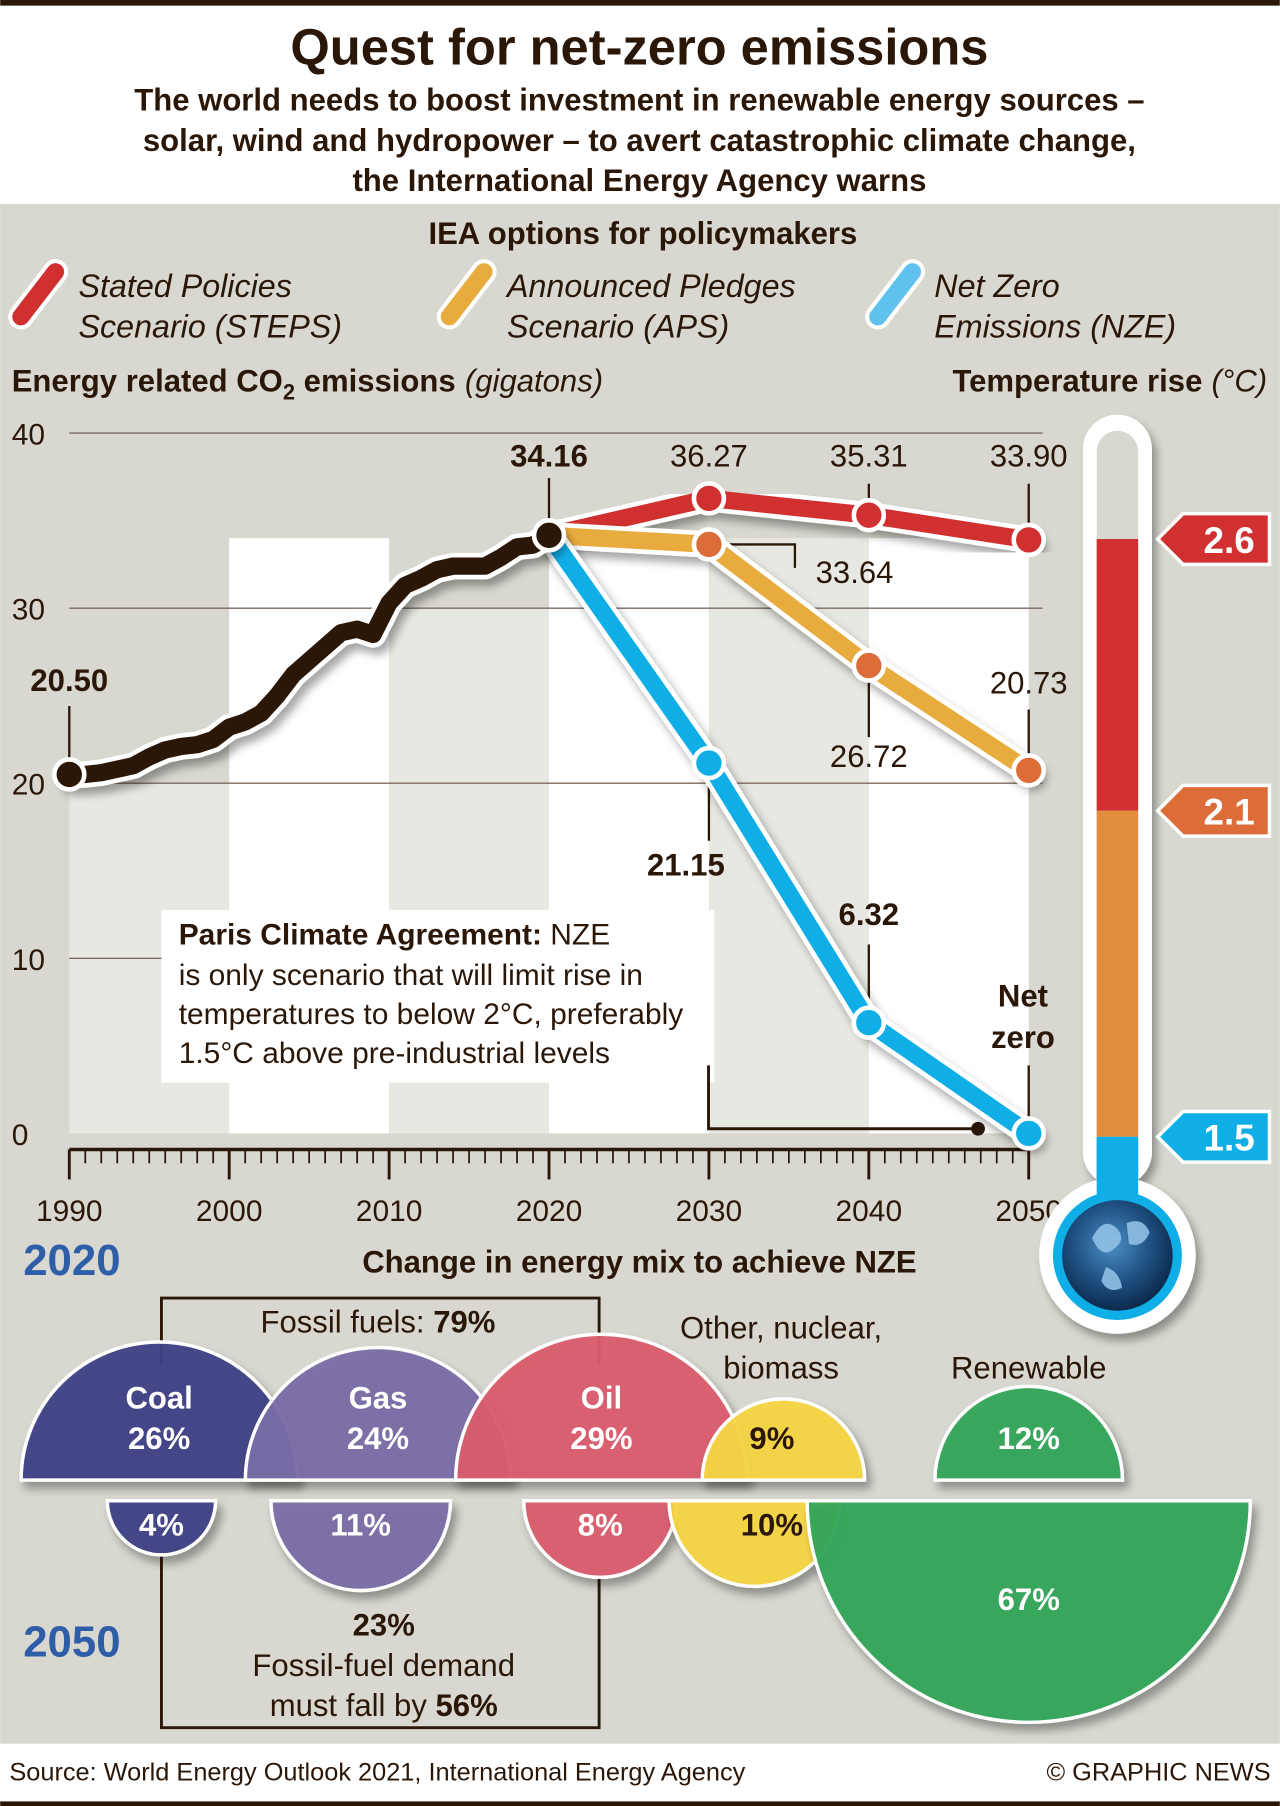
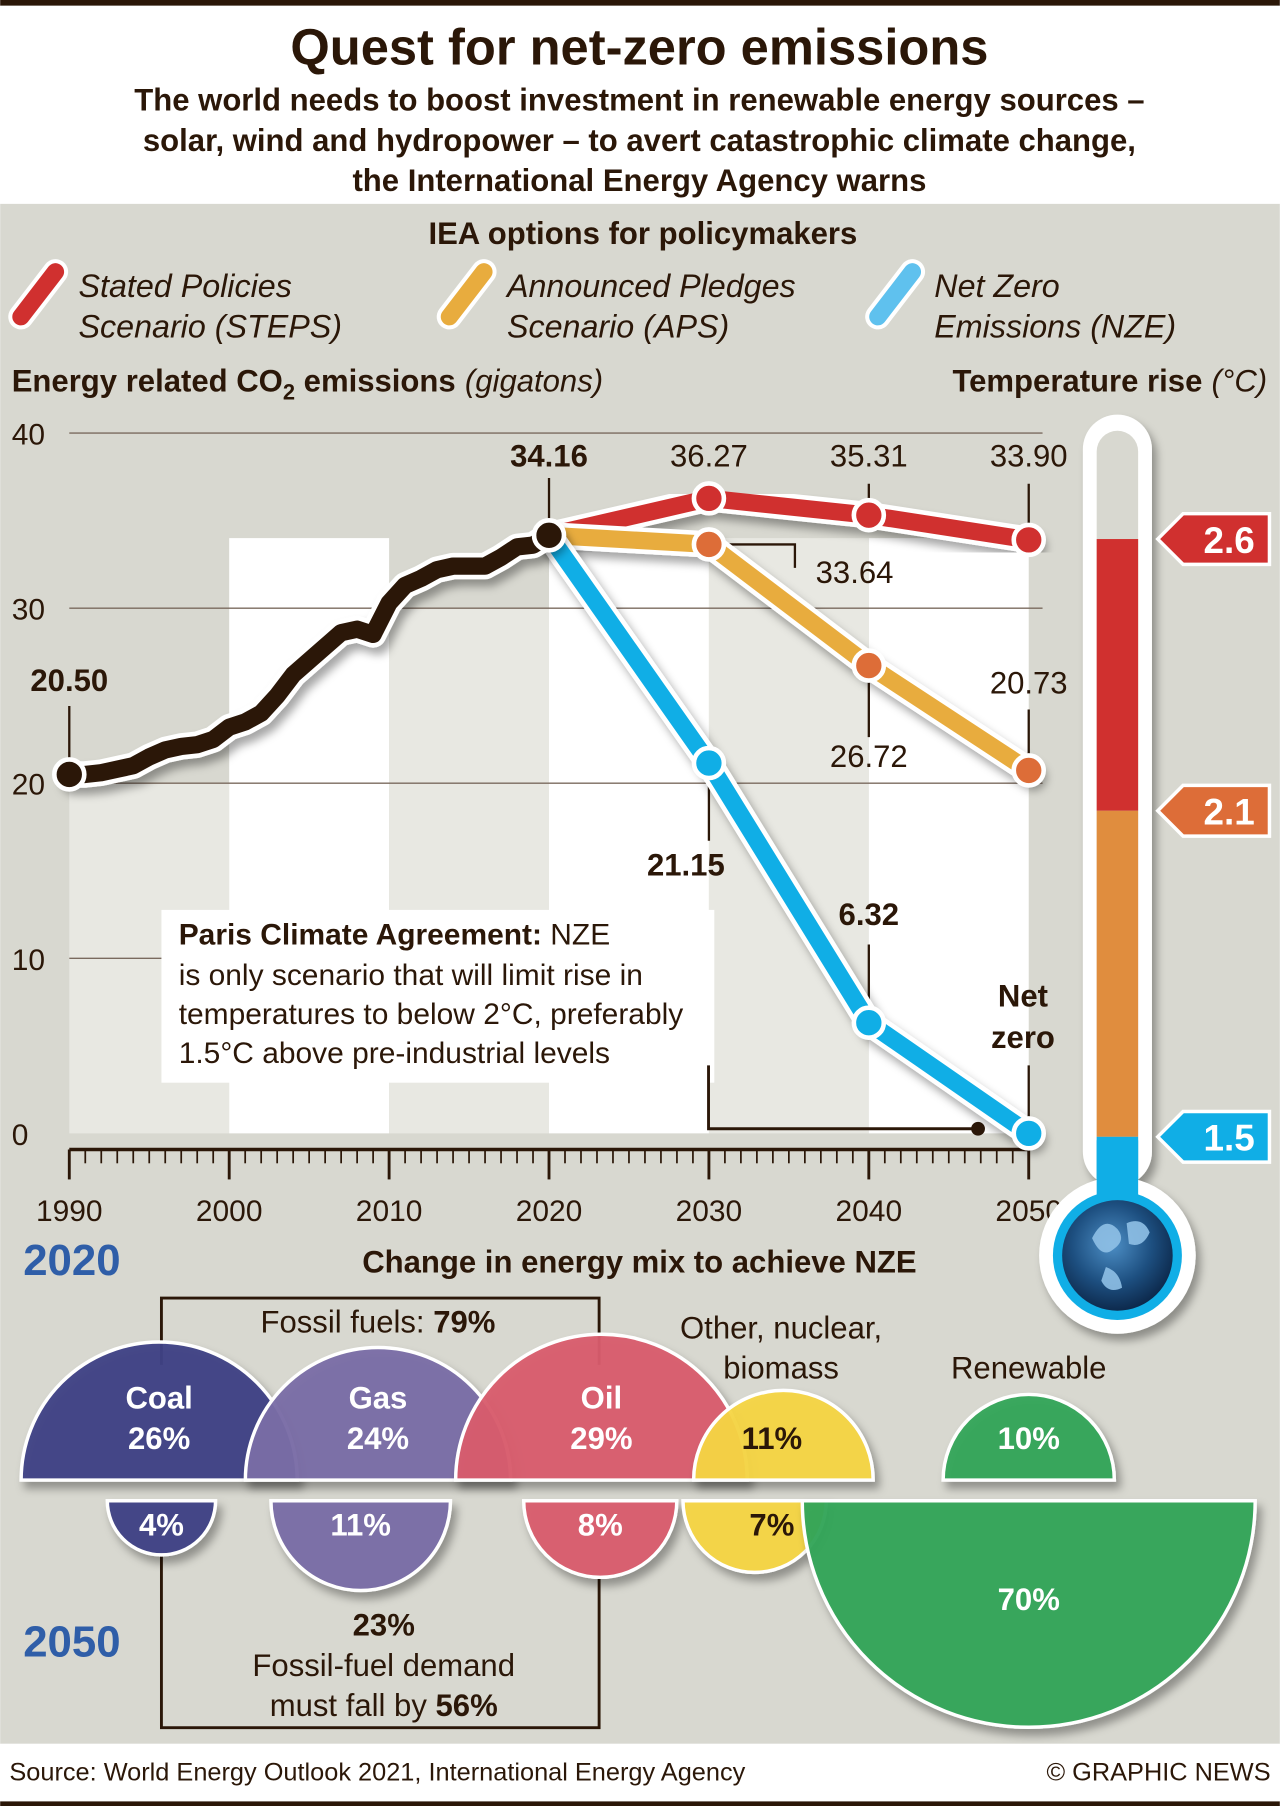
Change in energy mix to achieve NZE/2020/Other, nuclear, biomass: 9% -> 11%
Change in energy mix to achieve NZE/2050/Other, nuclear, biomass: 10% -> 7%
Change in energy mix to achieve NZE/2020/Renewable: 12% -> 10%
Change in energy mix to achieve NZE/2050/Renewable: 67% -> 70%
